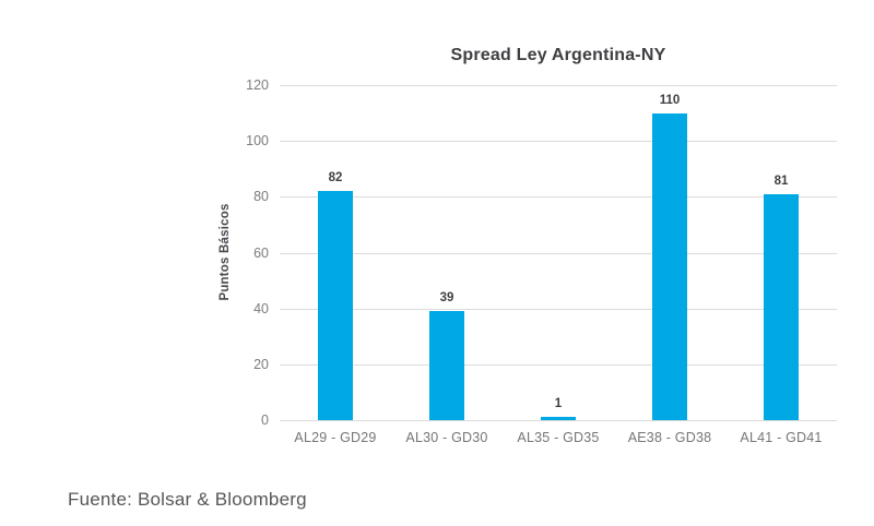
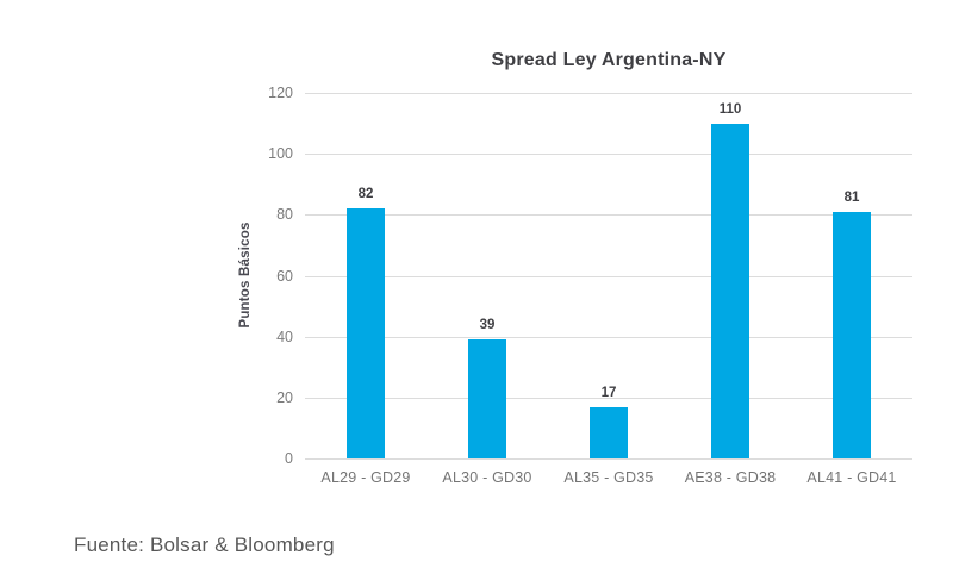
AL35 - GD35: 1 -> 17
